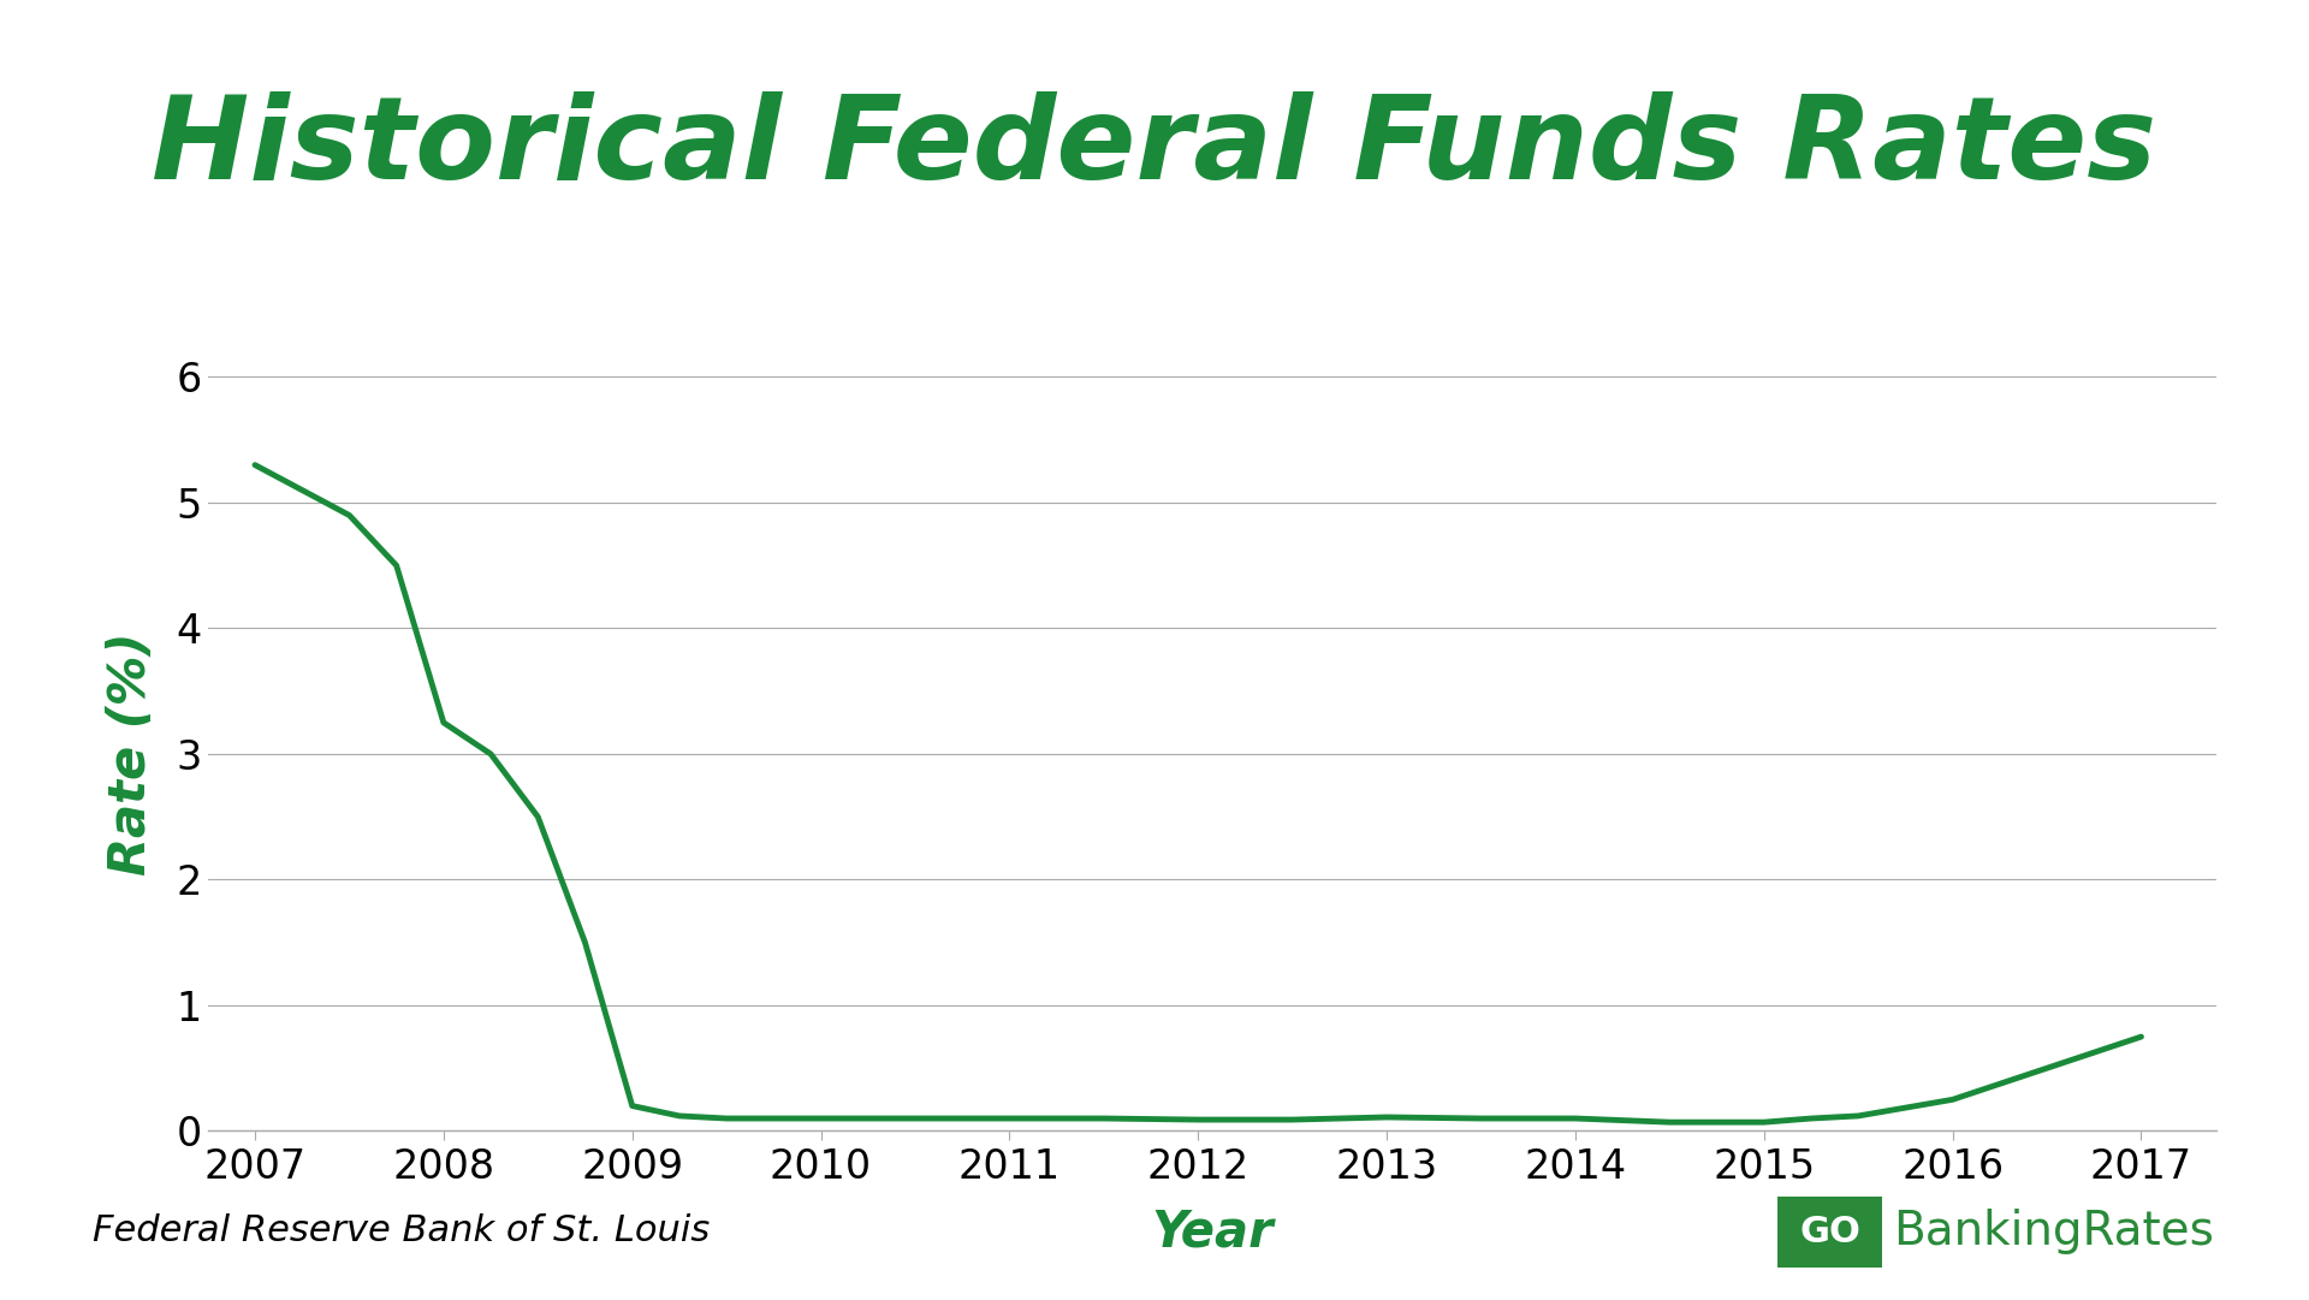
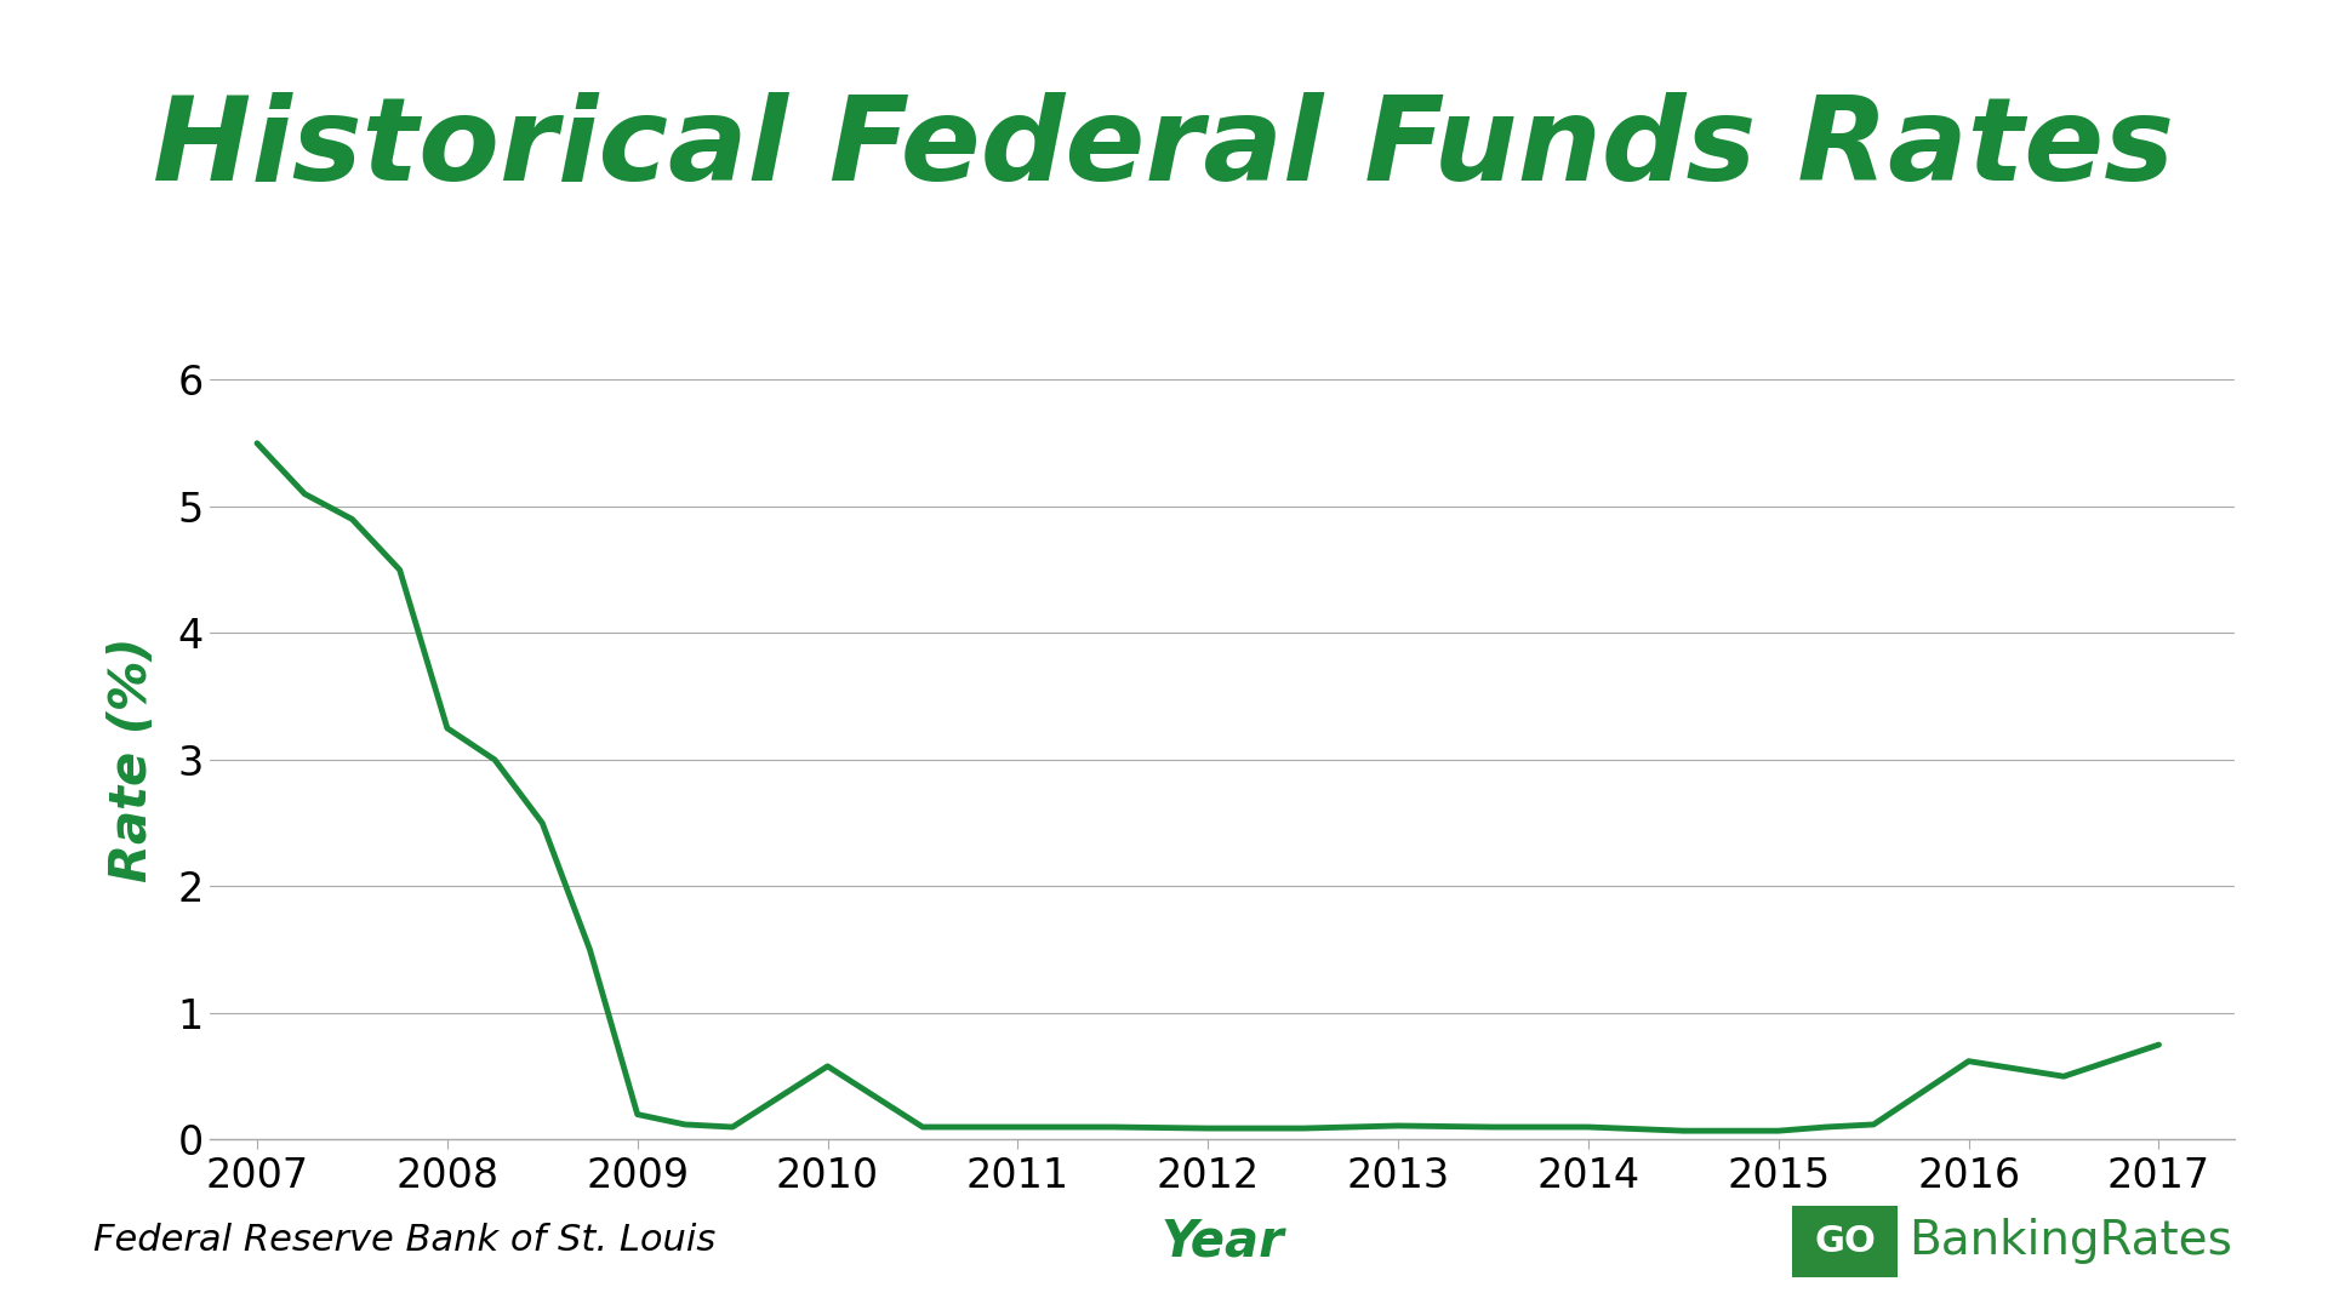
2007: 5.30 -> 5.50
2010: 0.10 -> 0.58
2016: 0.25 -> 0.62
